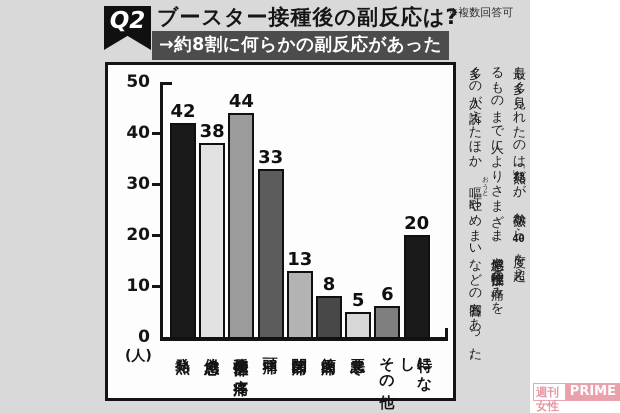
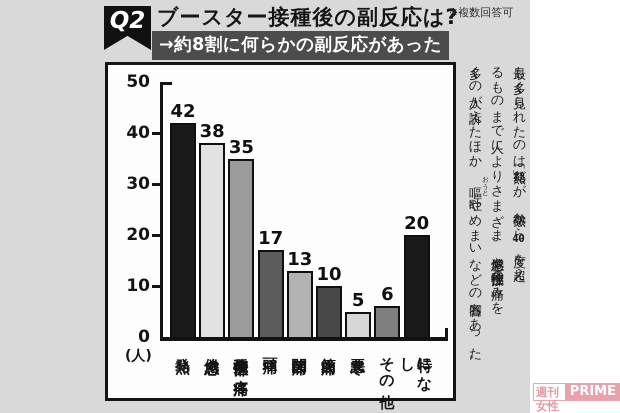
接種部位の疼痛: 44 -> 35
頭痛: 33 -> 17
筋肉痛: 8 -> 10
